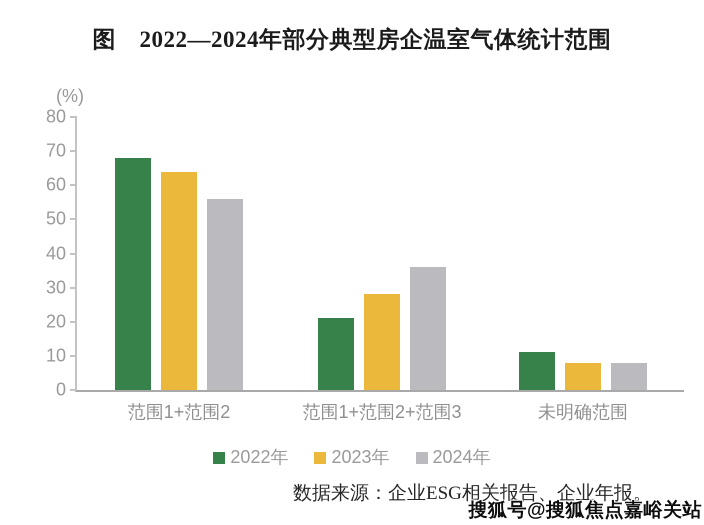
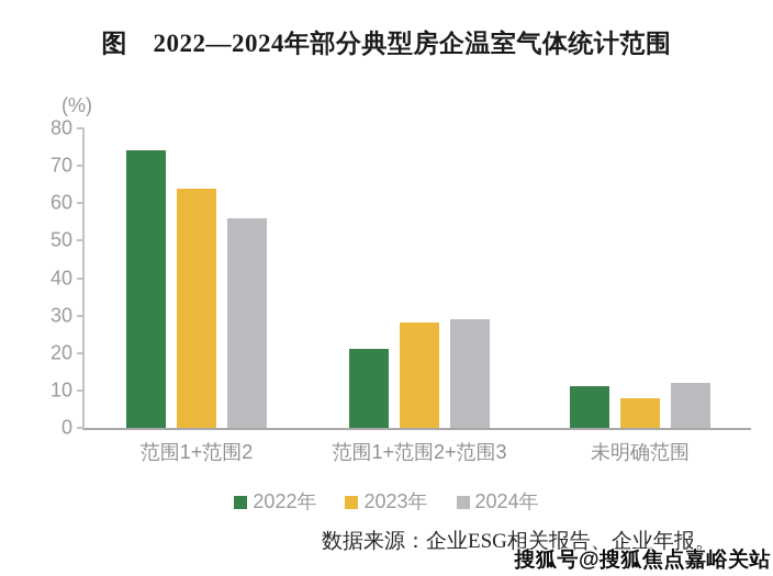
2022年/范围1+范围2: 68 -> 74
2024年/范围1+范围2+范围3: 36 -> 29
2024年/未明确范围: 8 -> 12
